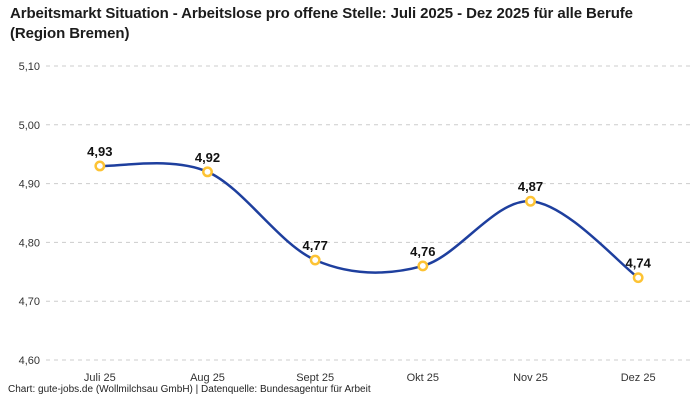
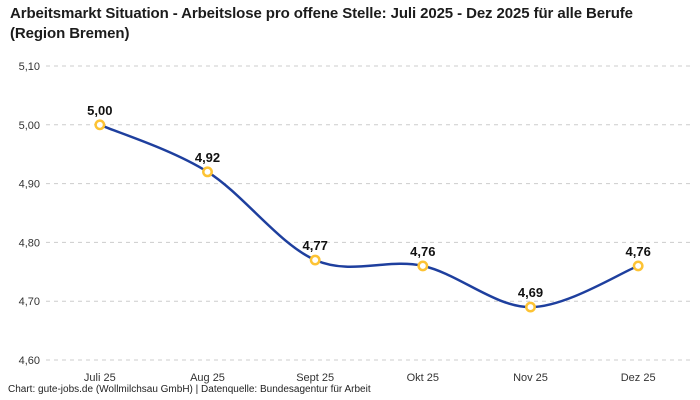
Juli 25: 4,93 -> 5,00
Nov 25: 4,87 -> 4,69
Dez 25: 4,74 -> 4,76
